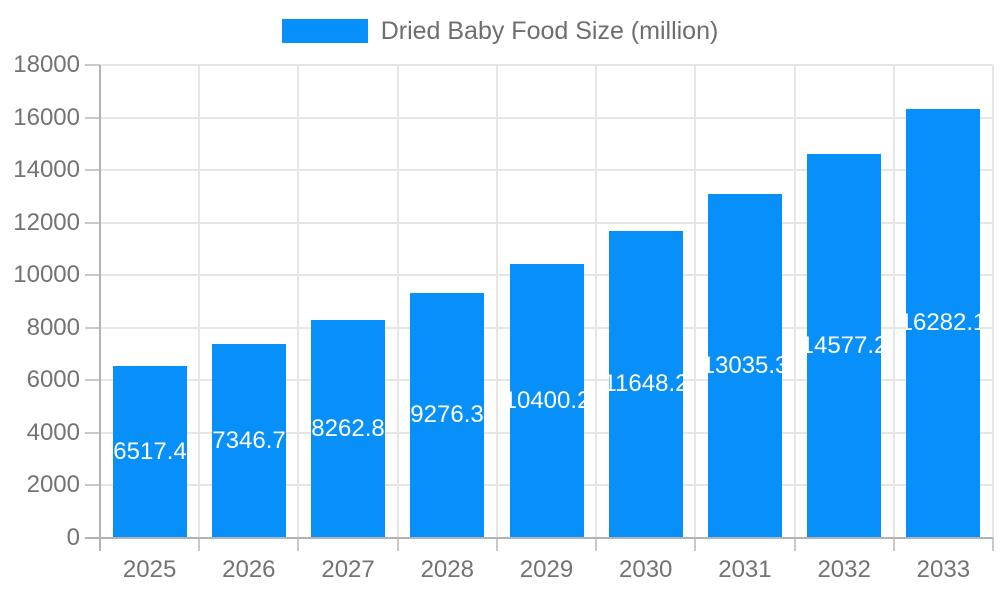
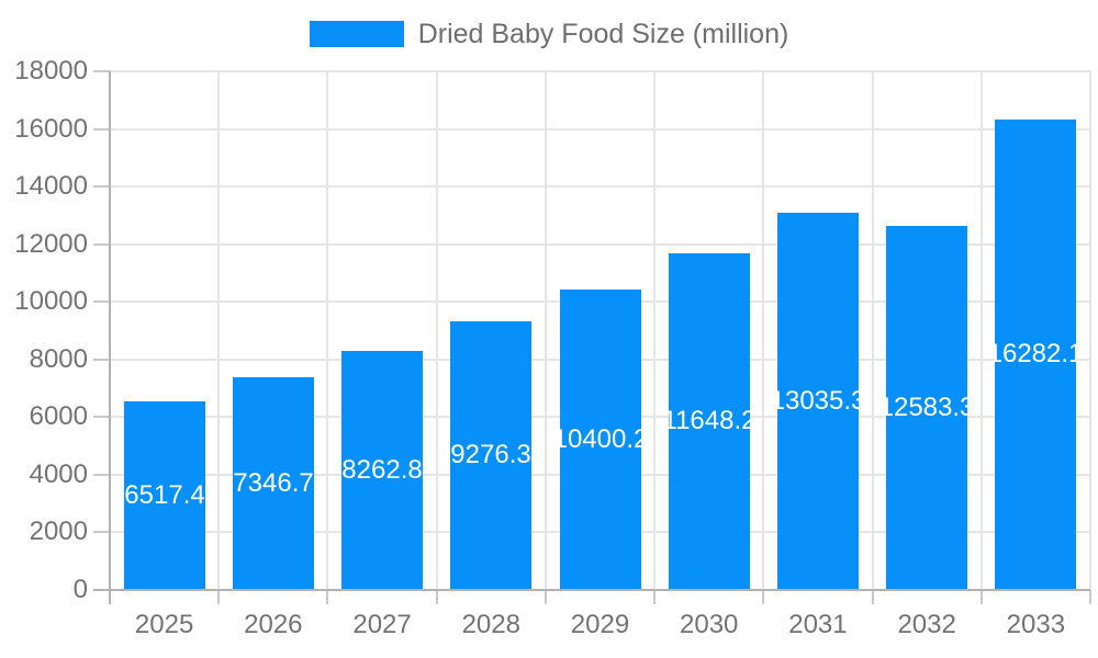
2032: 14577.2 -> 12583.3
